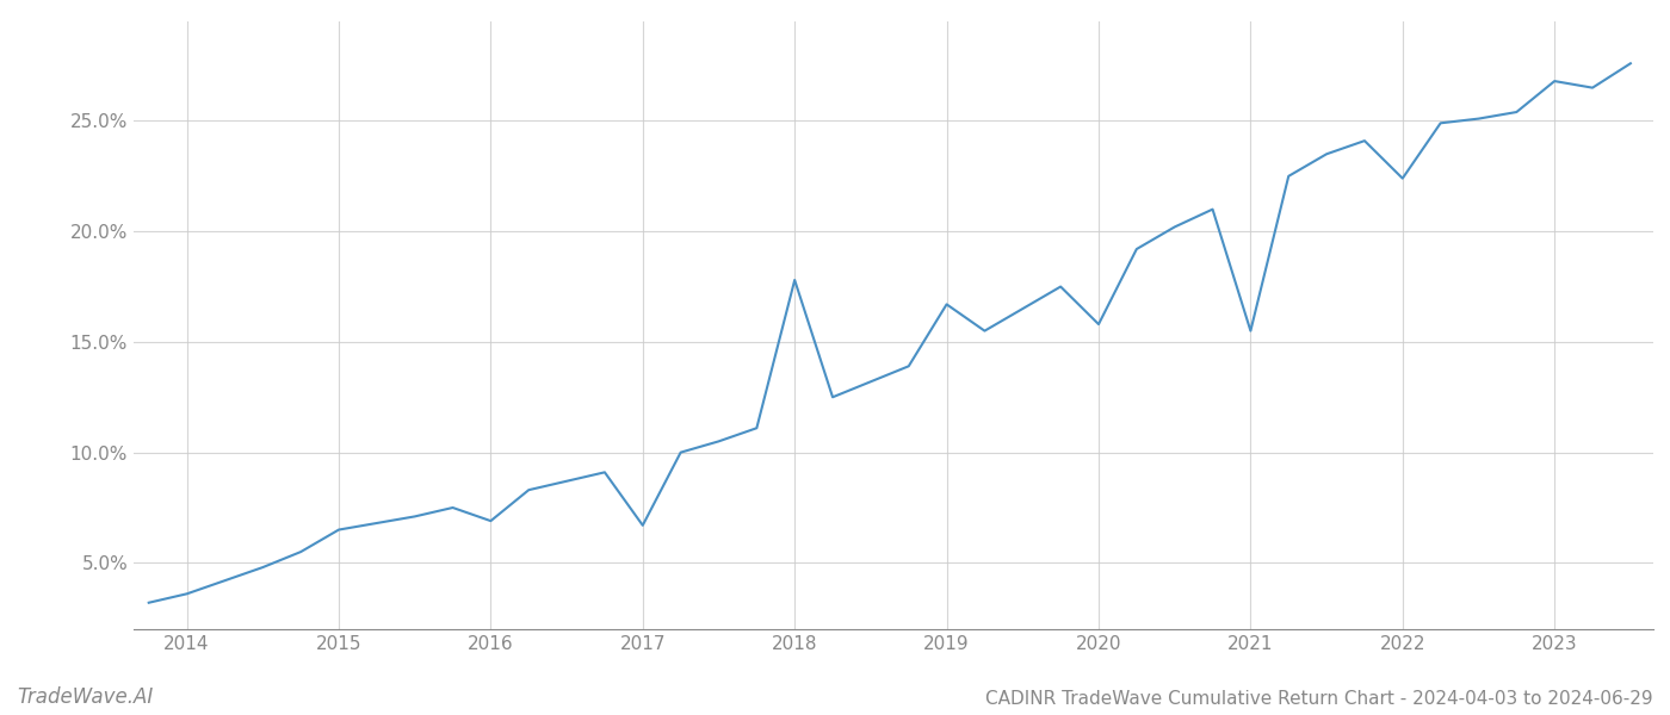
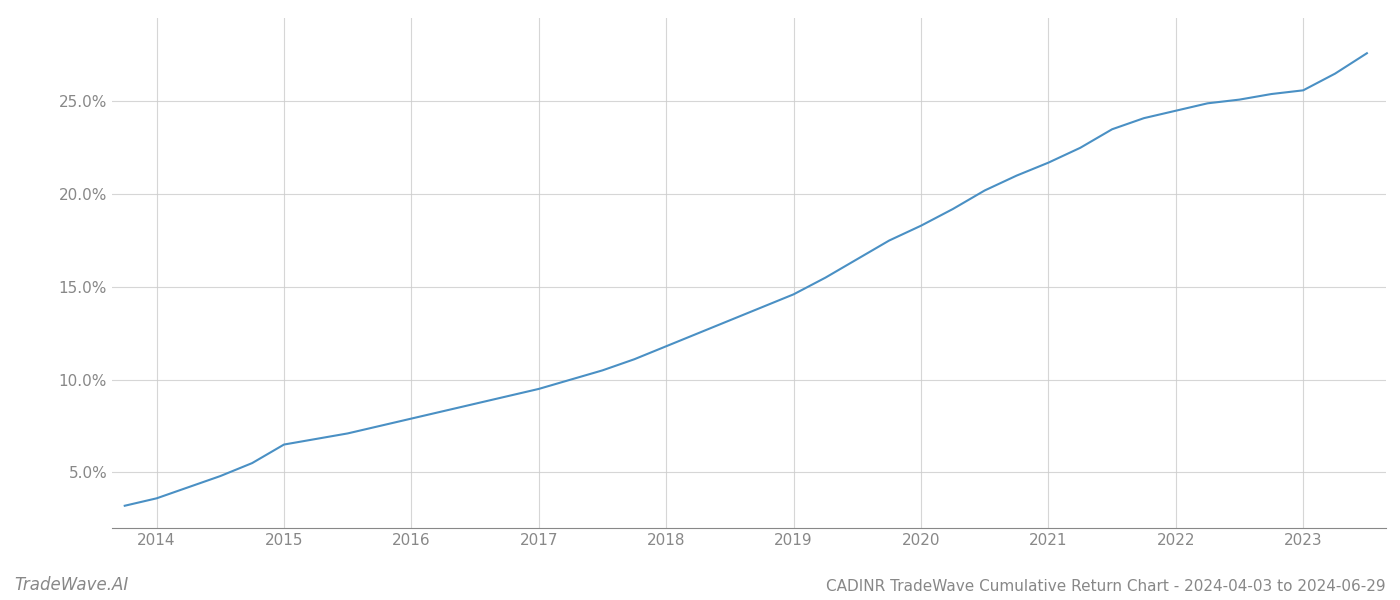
2016: 6.9% -> 7.9%
2017: 6.7% -> 9.5%
2018: 17.8% -> 11.8%
2019: 16.7% -> 14.6%
2020: 15.8% -> 18.3%
2021: 15.5% -> 21.7%
2022: 22.4% -> 24.5%
2023: 26.8% -> 25.6%
